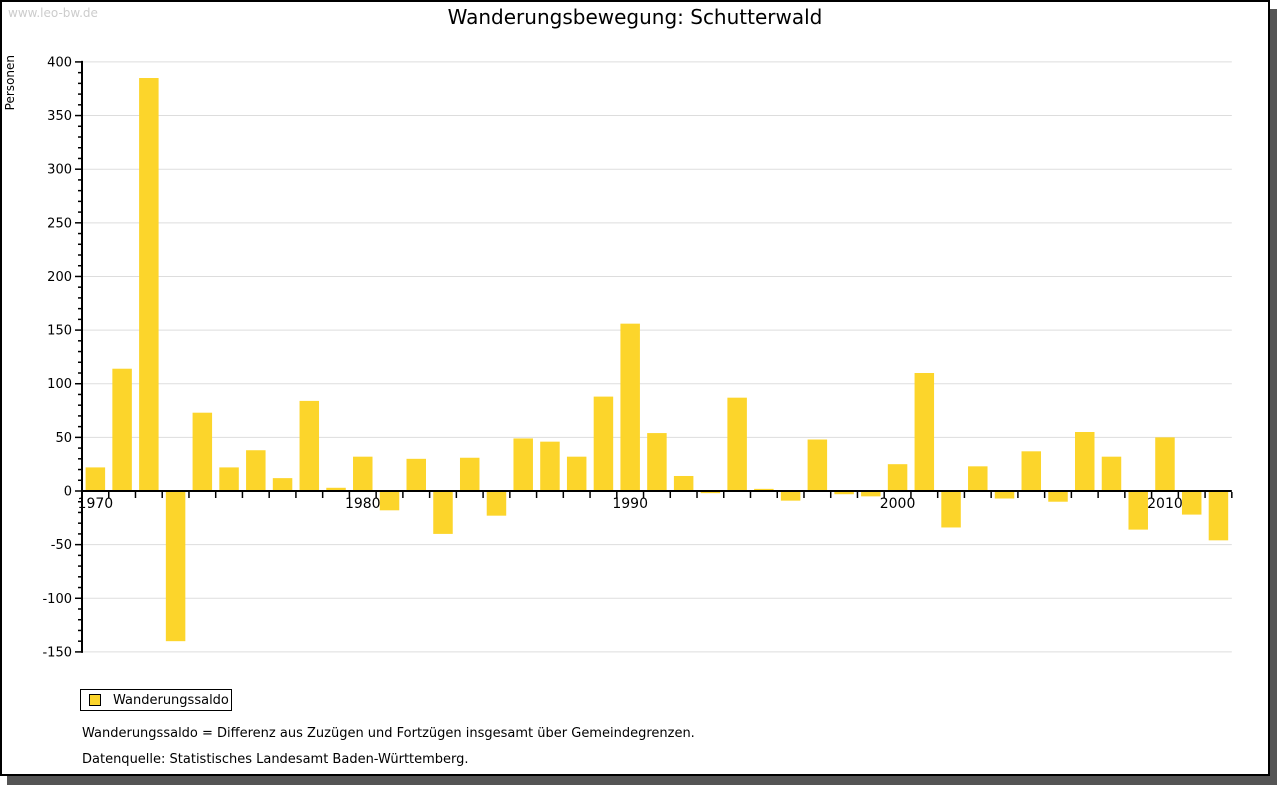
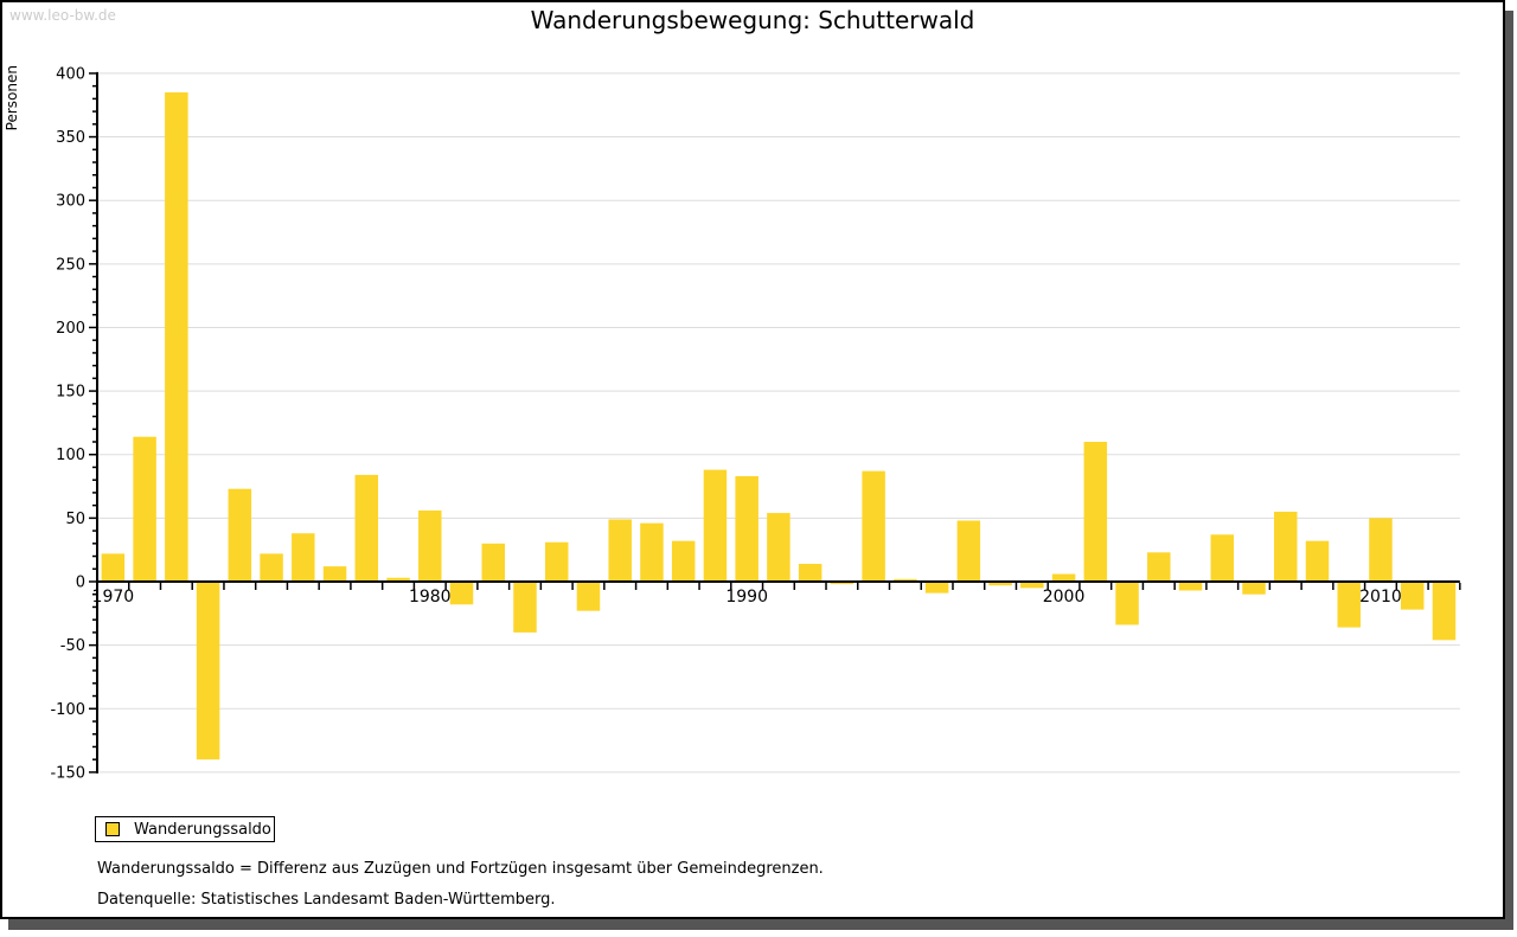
1980: 32 -> 56
1990: 156 -> 83
2000: 25 -> 6
